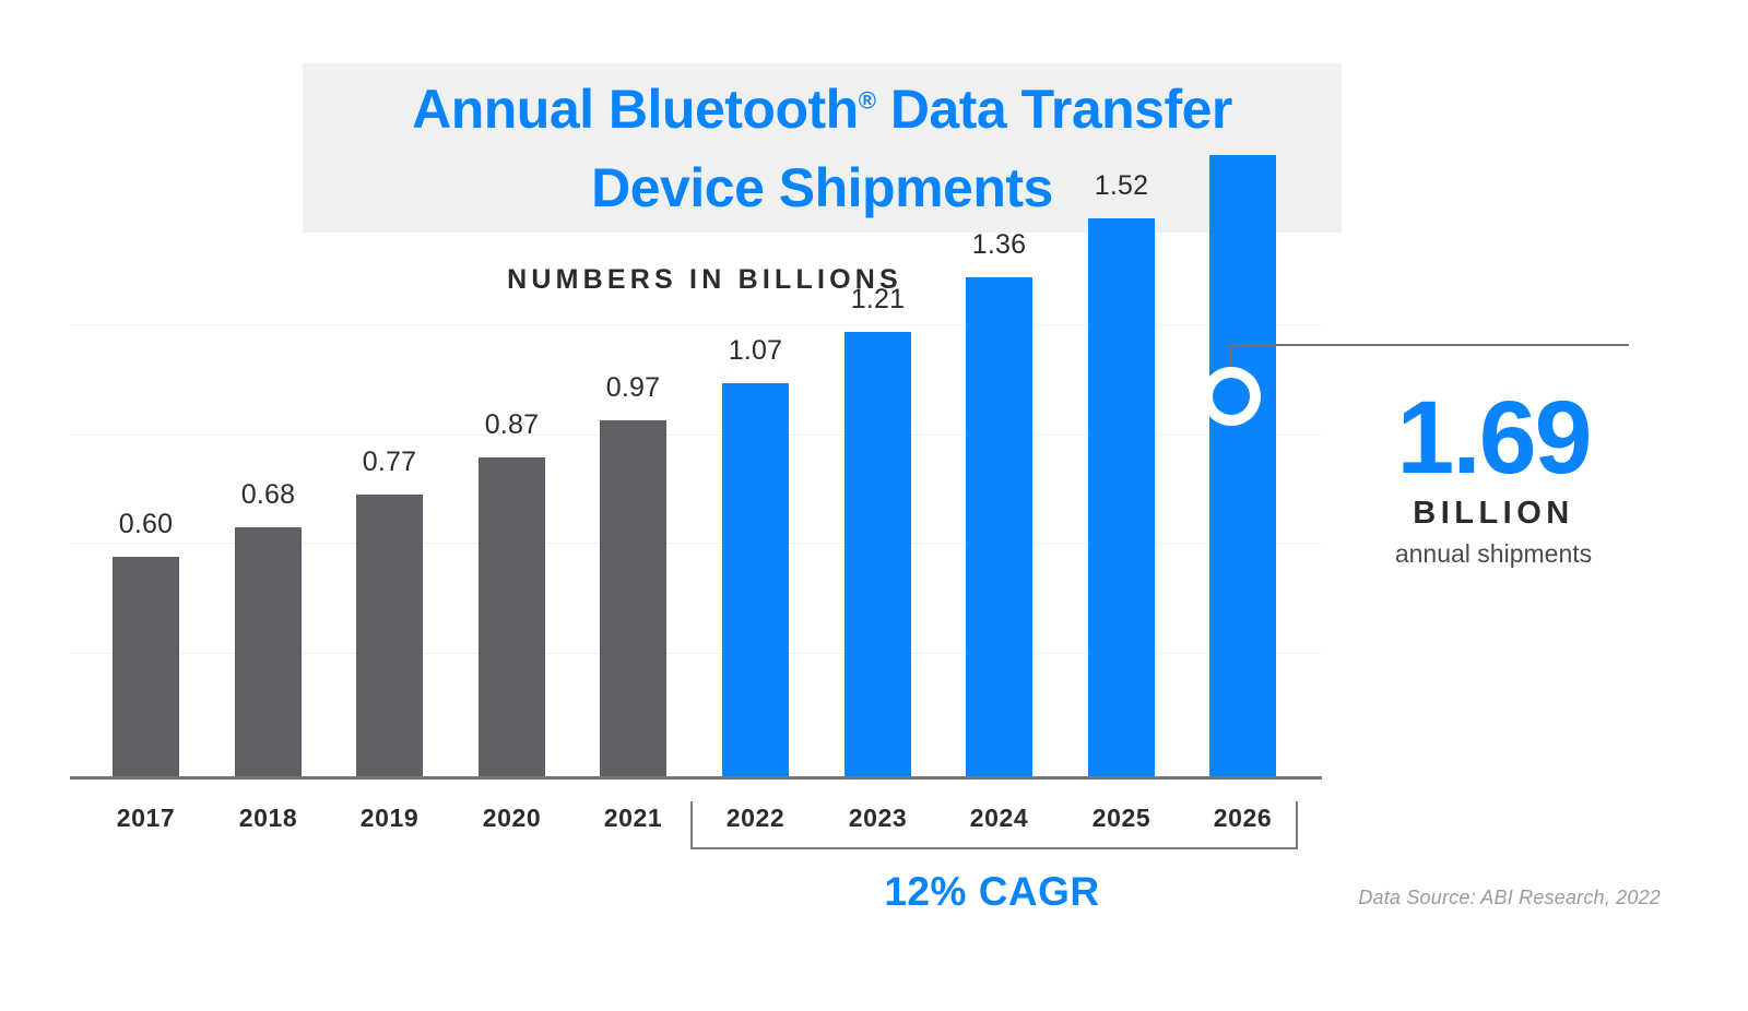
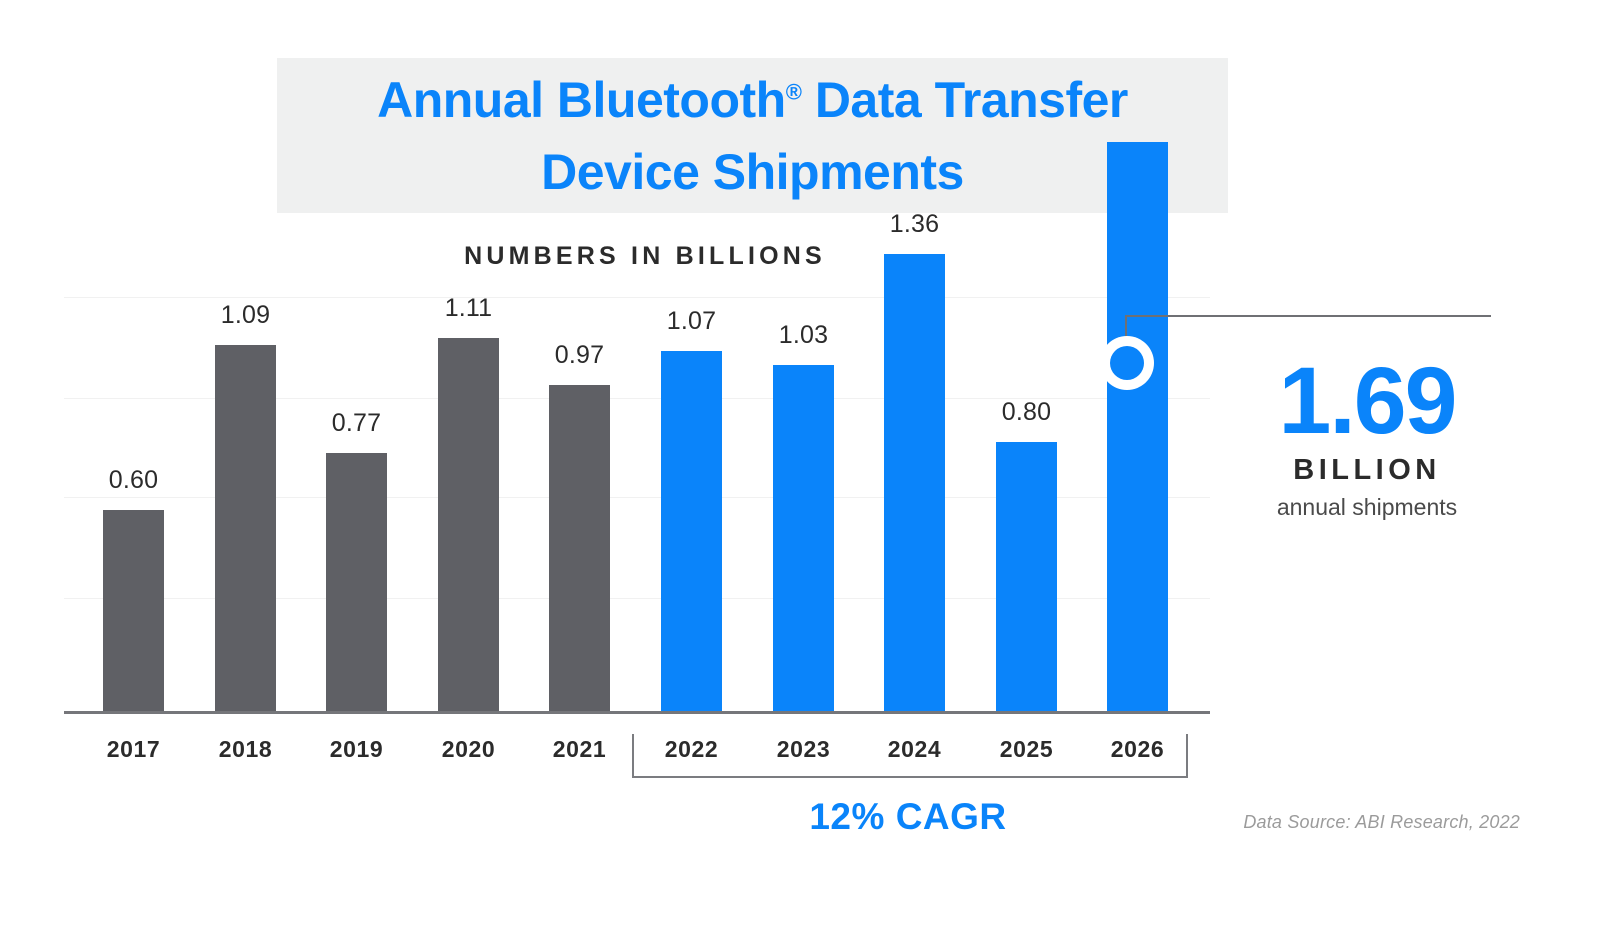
2018: 0.68 -> 1.09
2020: 0.87 -> 1.11
2023: 1.21 -> 1.03
2025: 1.52 -> 0.80
